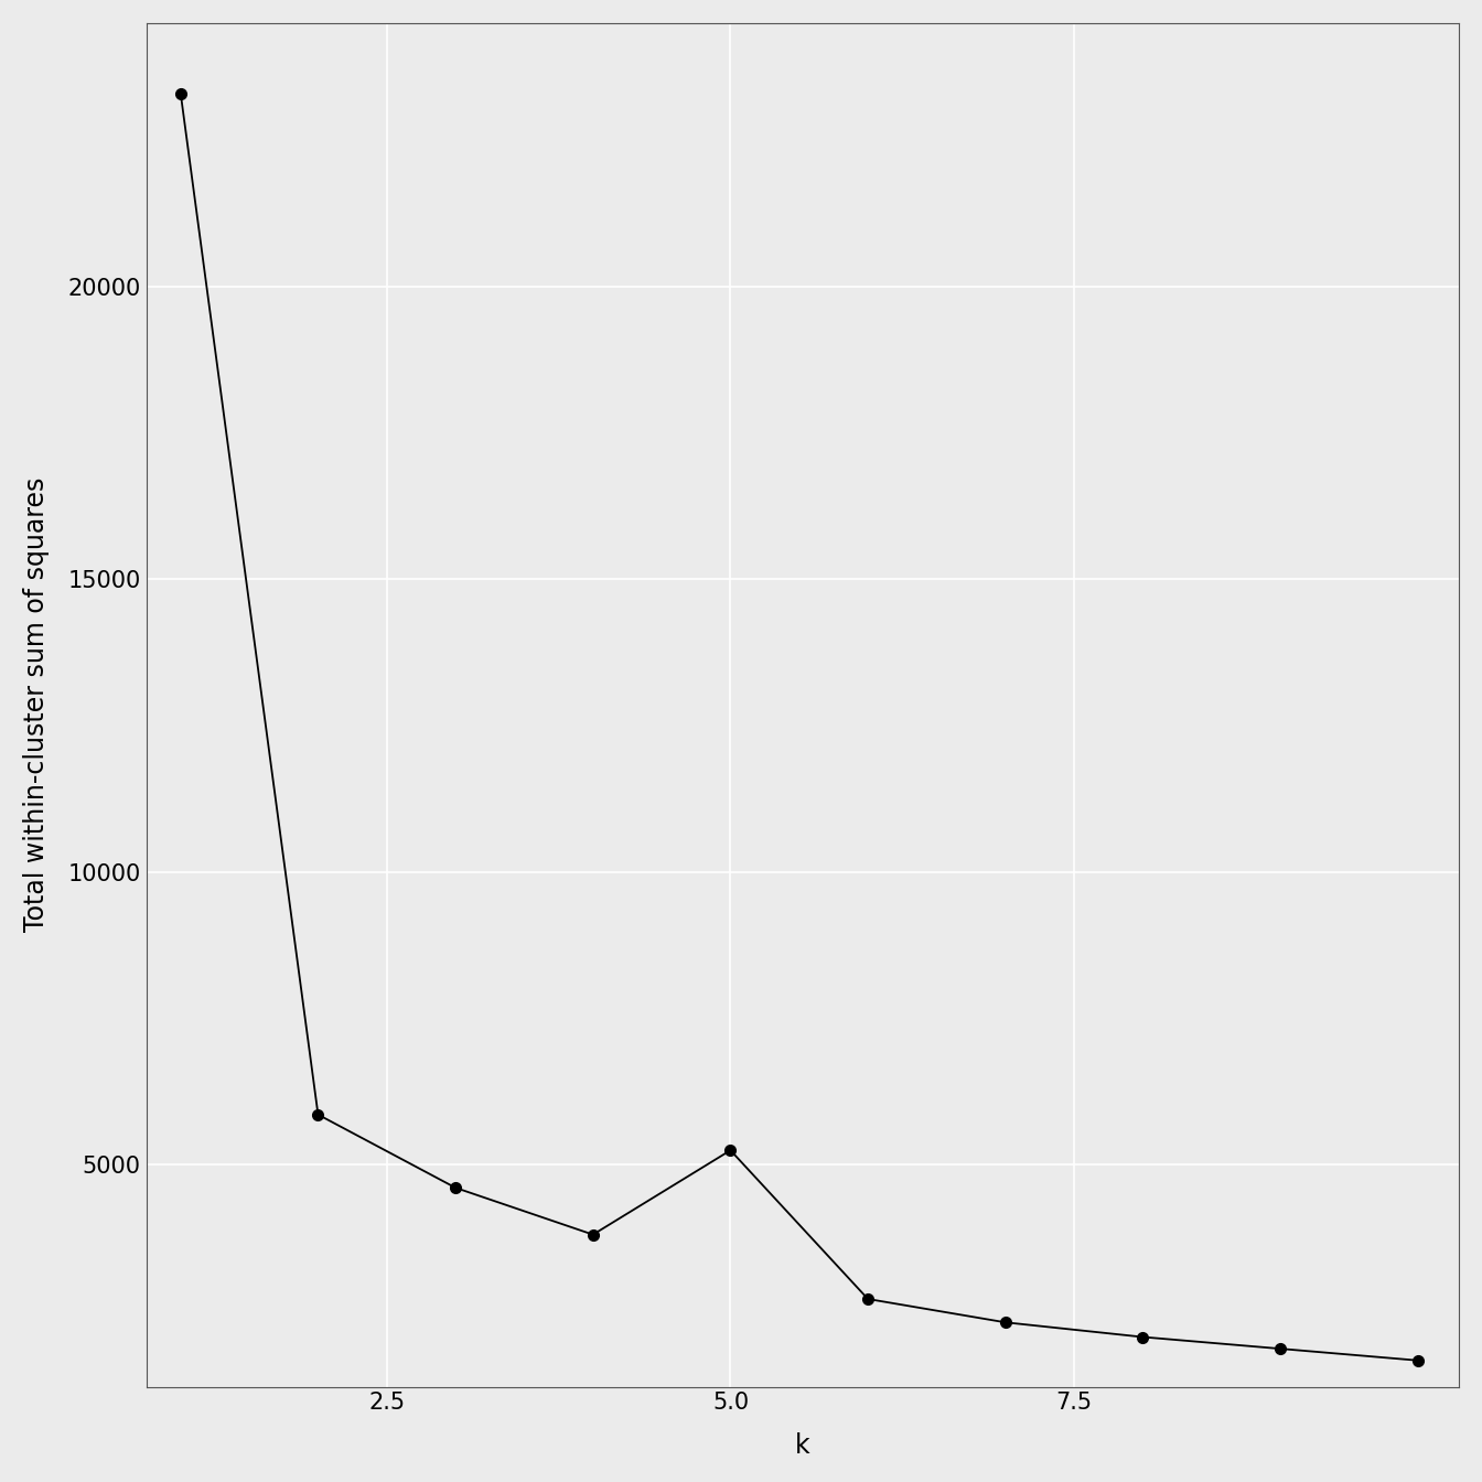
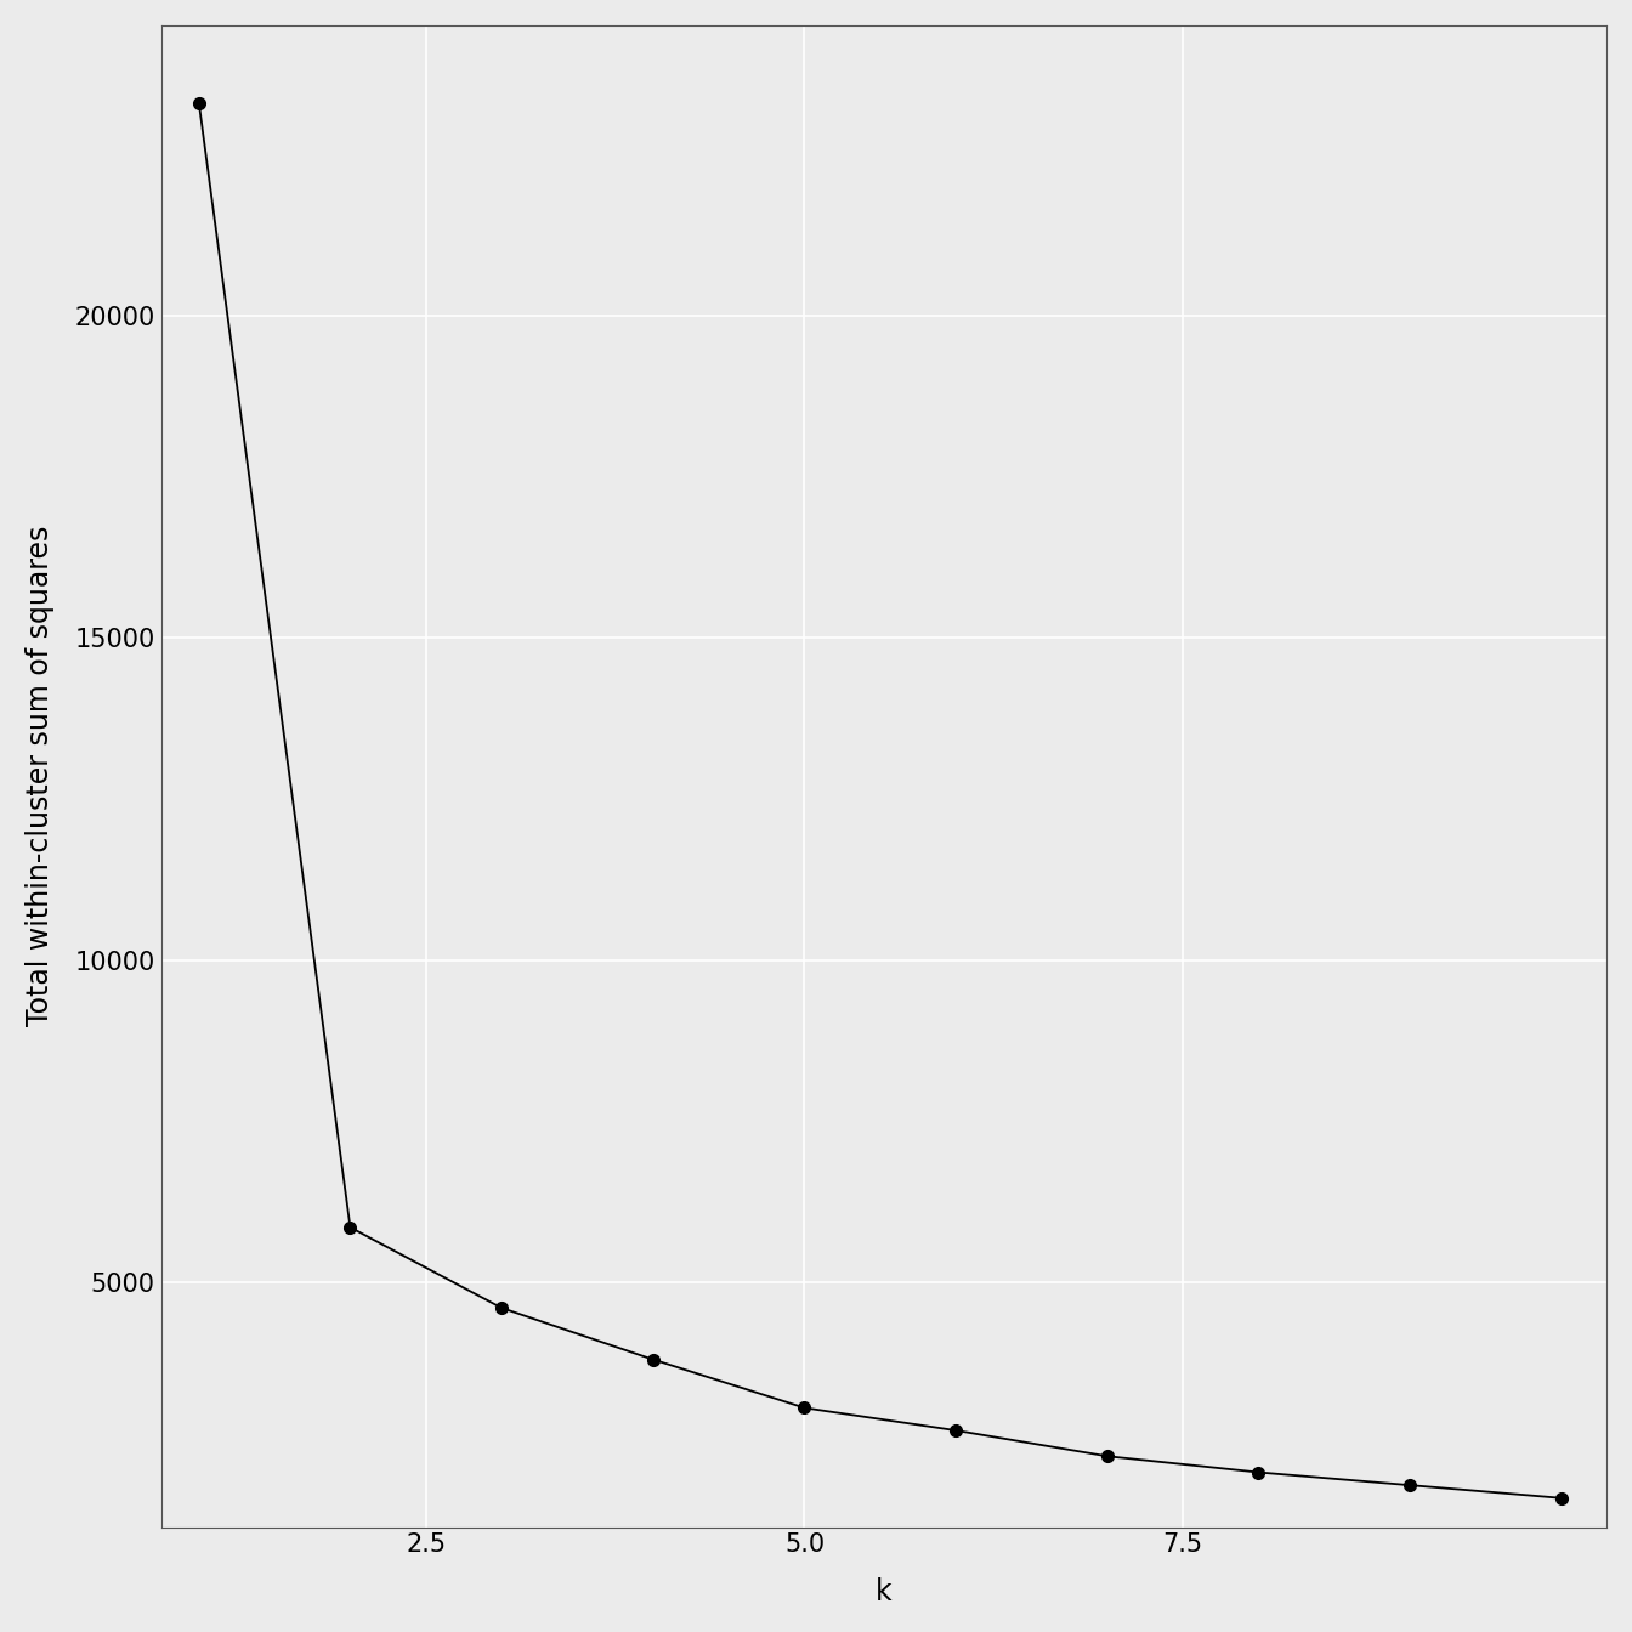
5.0: 5240 -> 3050
